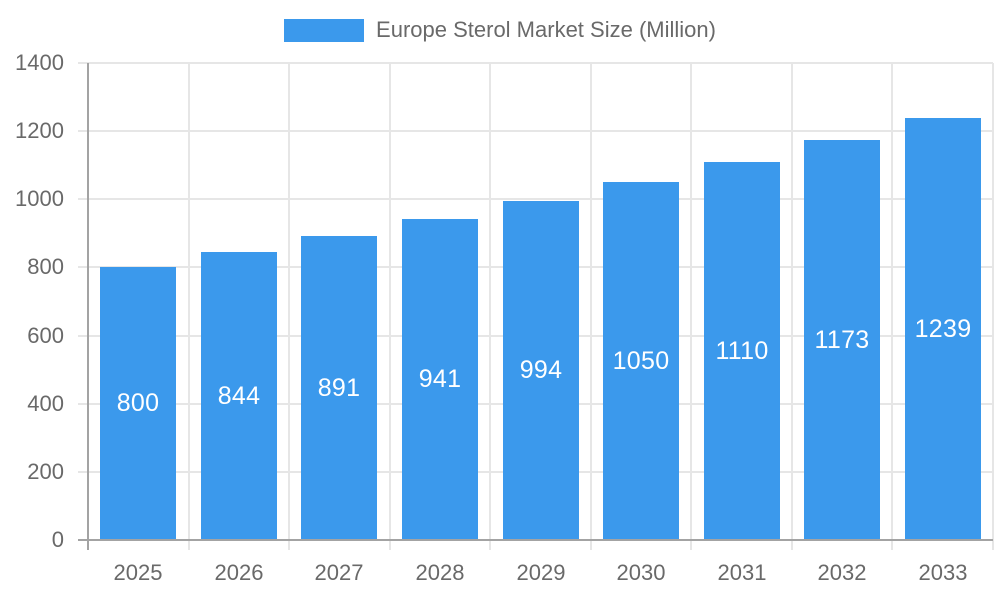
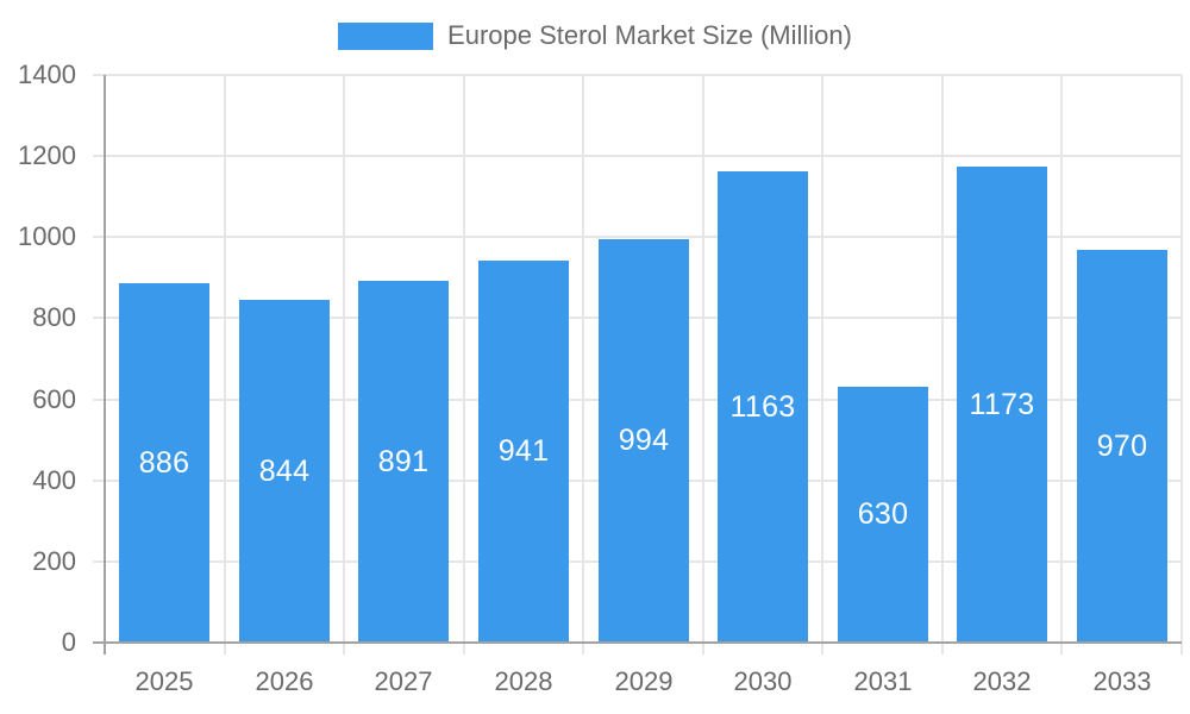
2025: 800 -> 886
2030: 1050 -> 1163
2031: 1110 -> 630
2033: 1239 -> 970
